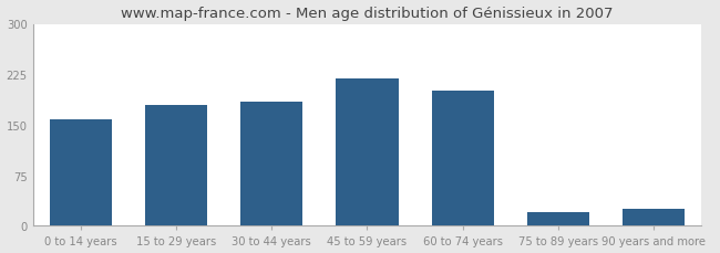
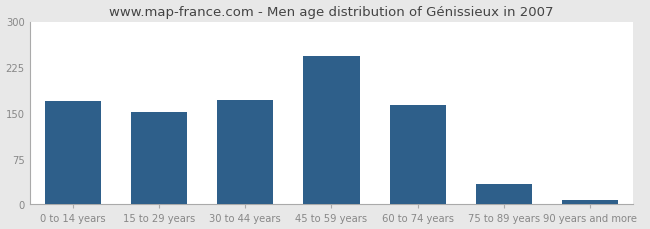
0 to 14 years: 158 -> 170
15 to 29 years: 180 -> 152
30 to 44 years: 184 -> 171
45 to 59 years: 218 -> 243
60 to 74 years: 200 -> 163
75 to 89 years: 20 -> 33
90 years and more: 26 -> 7
